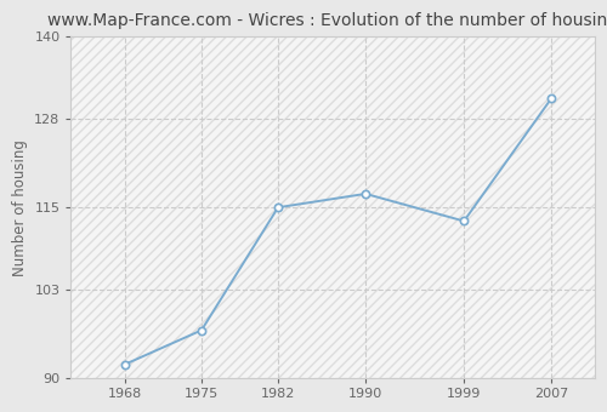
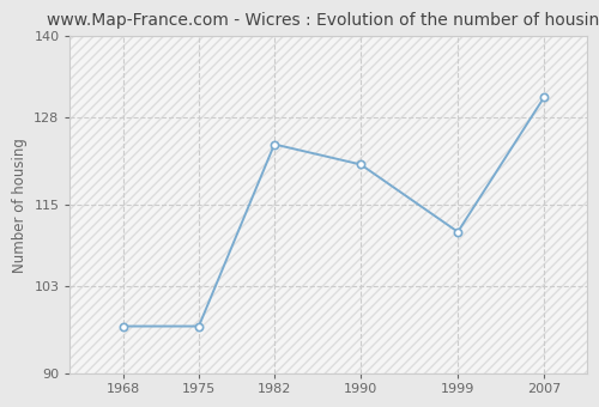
1968: 92 -> 97
1982: 115 -> 124
1990: 117 -> 121
1999: 113 -> 111
